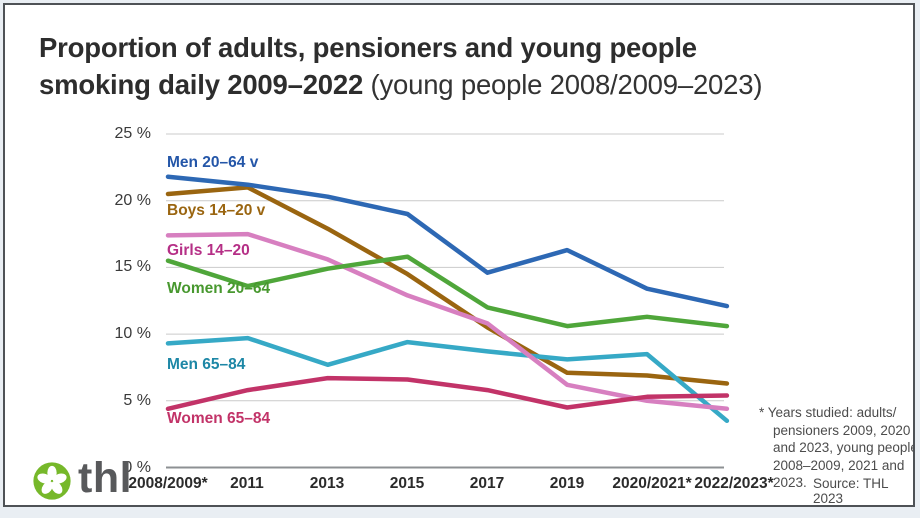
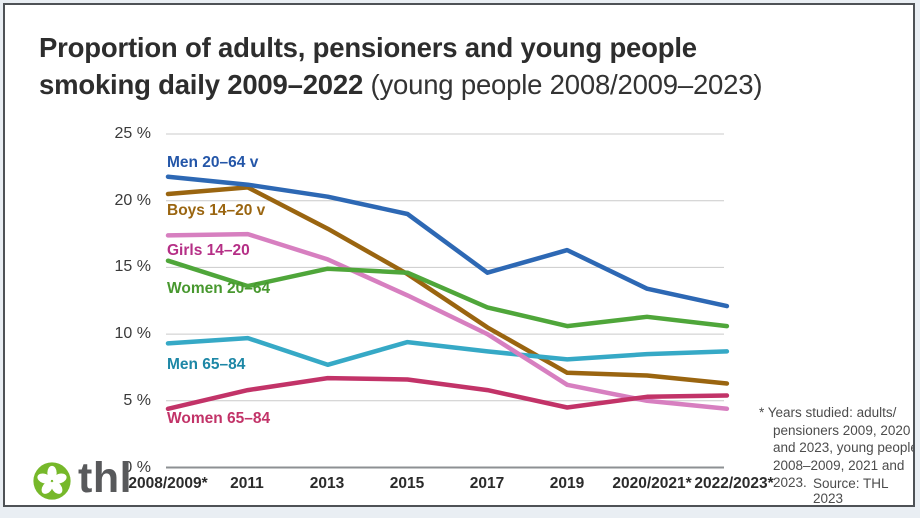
Women 20–64/2015: 15.8% -> 14.6%
Girls 14–20/2017: 10.8% -> 10.0%
Men 65–84/2022/2023*: 3.5% -> 8.7%
